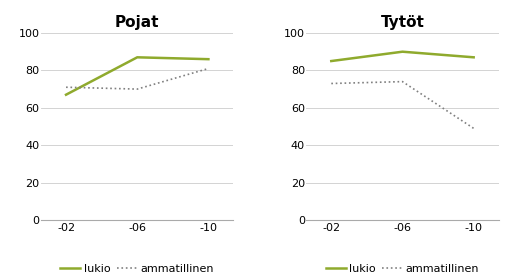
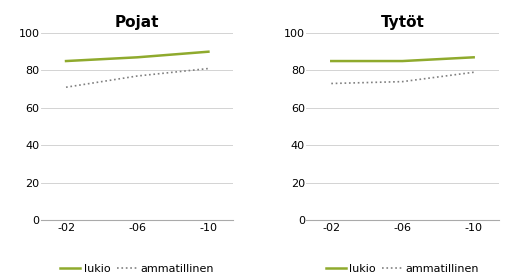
Pojat/lukio/-02: 67 -> 85
Pojat/ammatillinen/-06: 70 -> 77
Pojat/lukio/-10: 86 -> 90
Tytöt/lukio/-06: 90 -> 85
Tytöt/ammatillinen/-10: 49 -> 79
